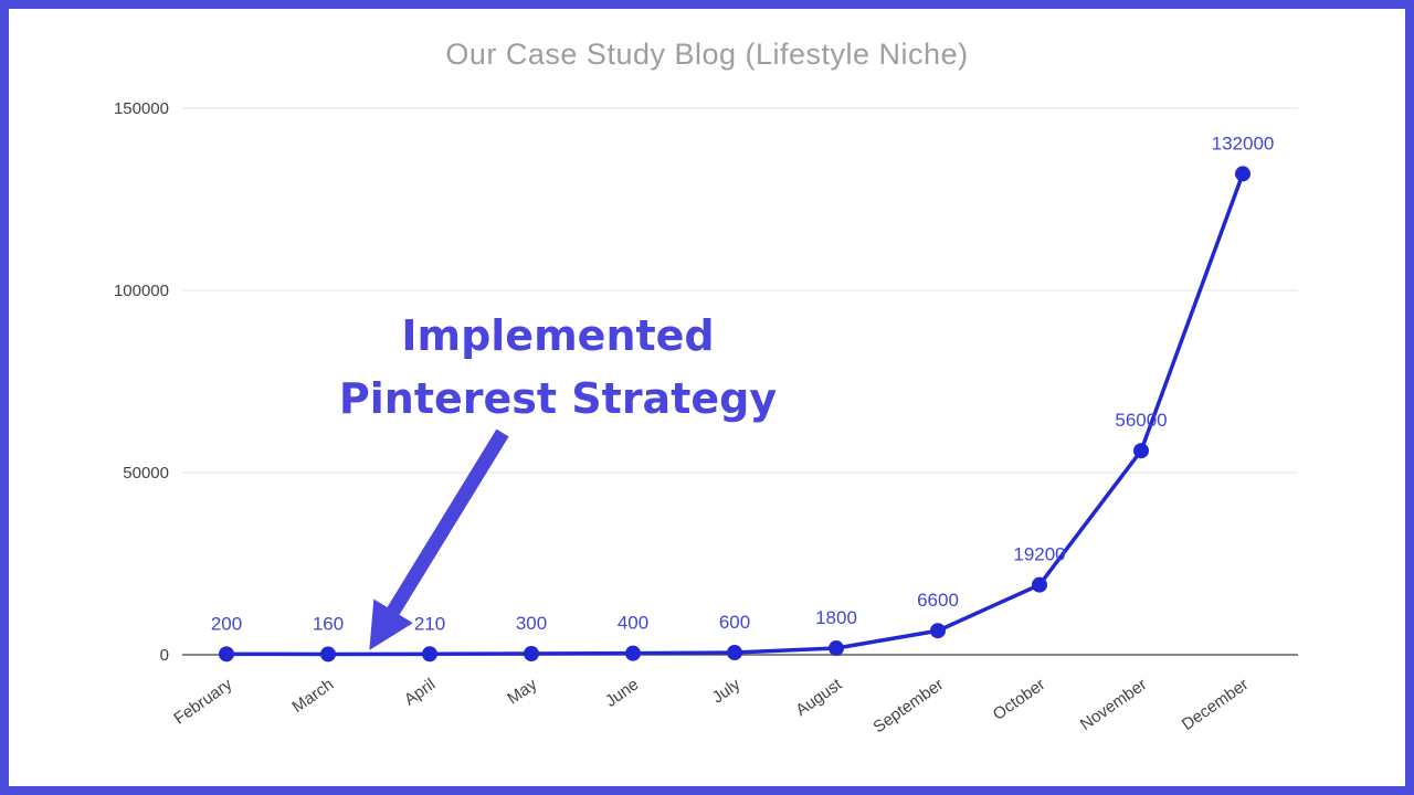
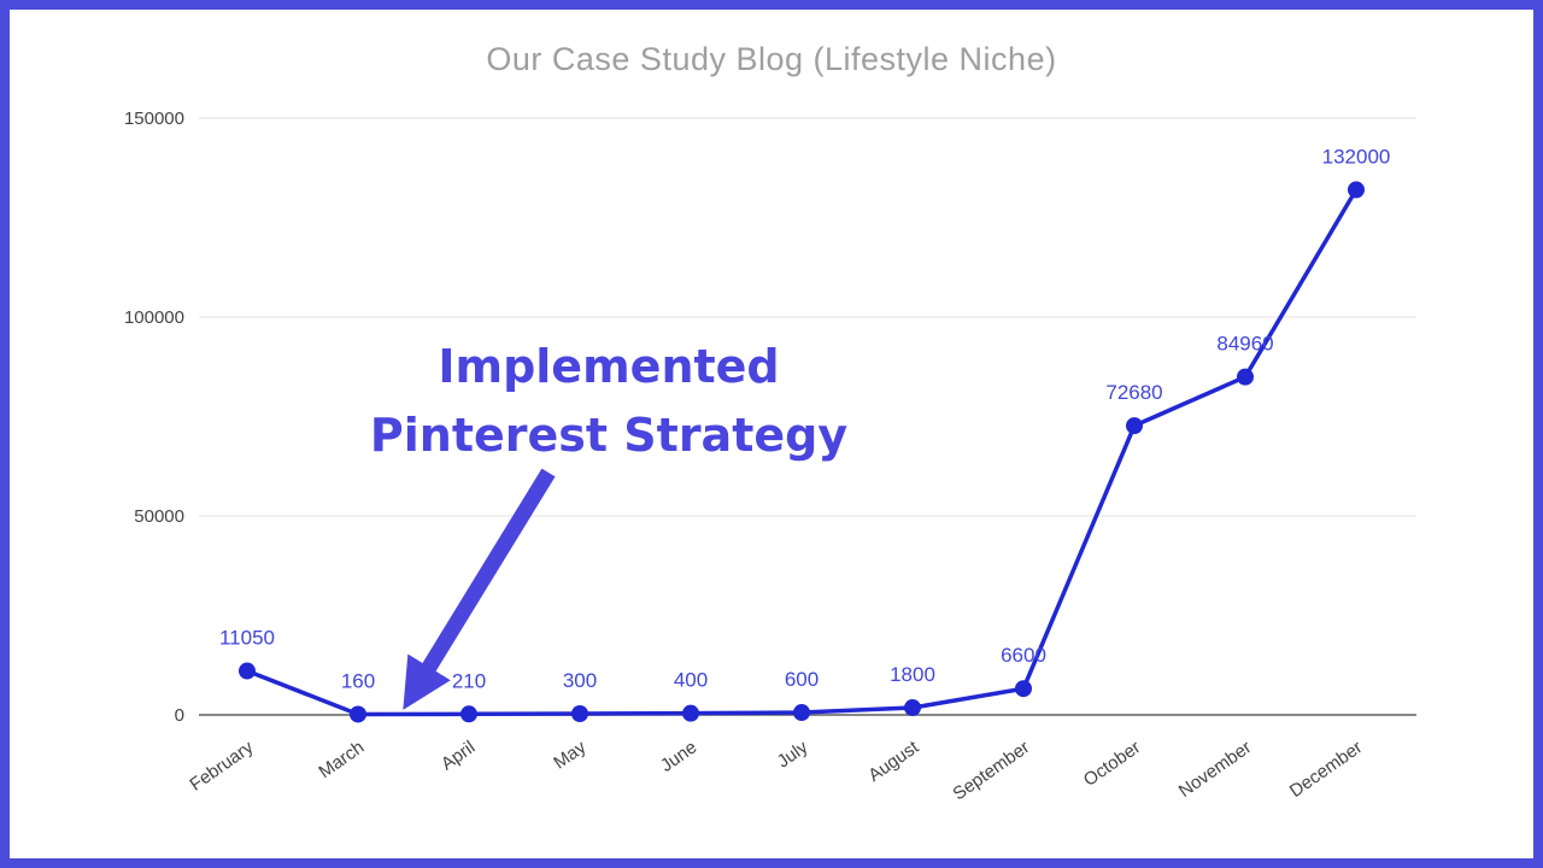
February: 200 -> 11050
October: 19200 -> 72680
November: 56000 -> 84960
